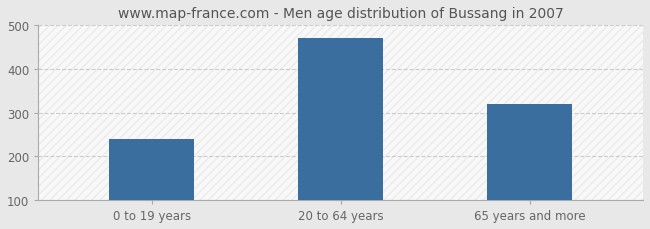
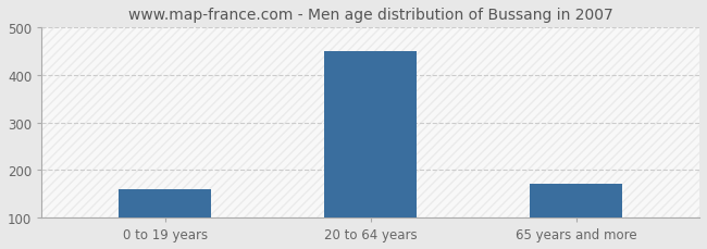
0 to 19 years: 240 -> 160
20 to 64 years: 470 -> 450
65 years and more: 320 -> 170
